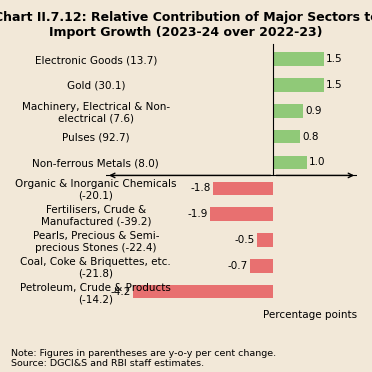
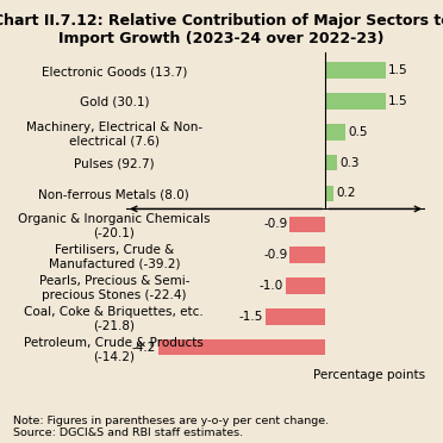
Machinery, Electrical & Non- electrical (7.6): 0.9 -> 0.5
Pulses (92.7): 0.8 -> 0.3
Non-ferrous Metals (8.0): 1.0 -> 0.2
Organic & Inorganic Chemicals (-20.1): -1.8 -> -0.9
Fertilisers, Crude & Manufactured (-39.2): -1.9 -> -0.9
Pearls, Precious & Semi- precious Stones (-22.4): -0.5 -> -1.0
Coal, Coke & Briquettes, etc. (-21.8): -0.7 -> -1.5
